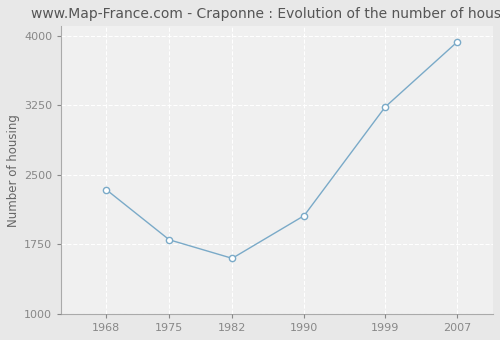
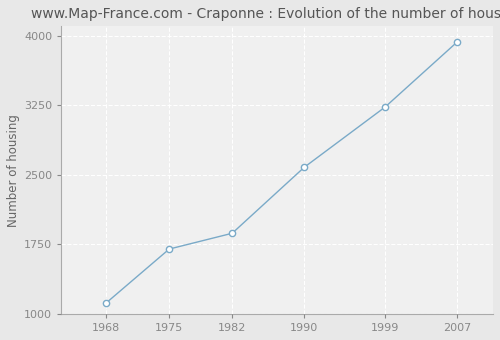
1968: 2340 -> 1120
1975: 1800 -> 1700
1982: 1600 -> 1870
1990: 2060 -> 2580
